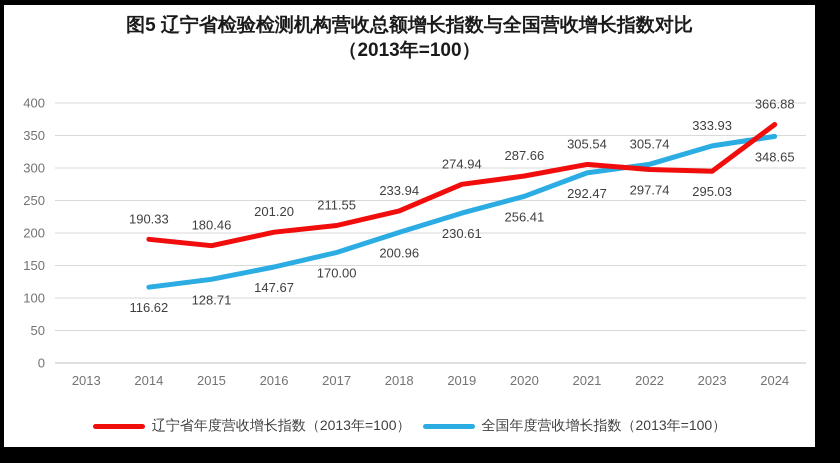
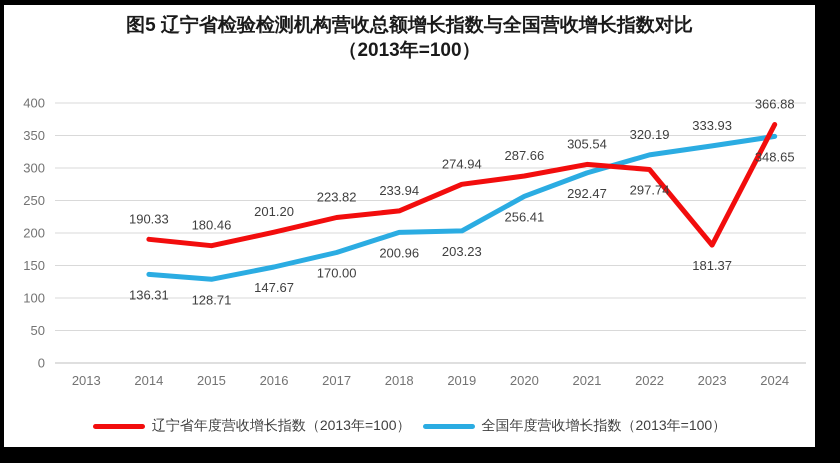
全国年度营收增长指数（2013年=100）/2014: 116.62 -> 136.31
辽宁省年度营收增长指数（2013年=100）/2017: 211.55 -> 223.82
全国年度营收增长指数（2013年=100）/2019: 230.61 -> 203.23
全国年度营收增长指数（2013年=100）/2022: 305.74 -> 320.19
辽宁省年度营收增长指数（2013年=100）/2023: 295.03 -> 181.37
